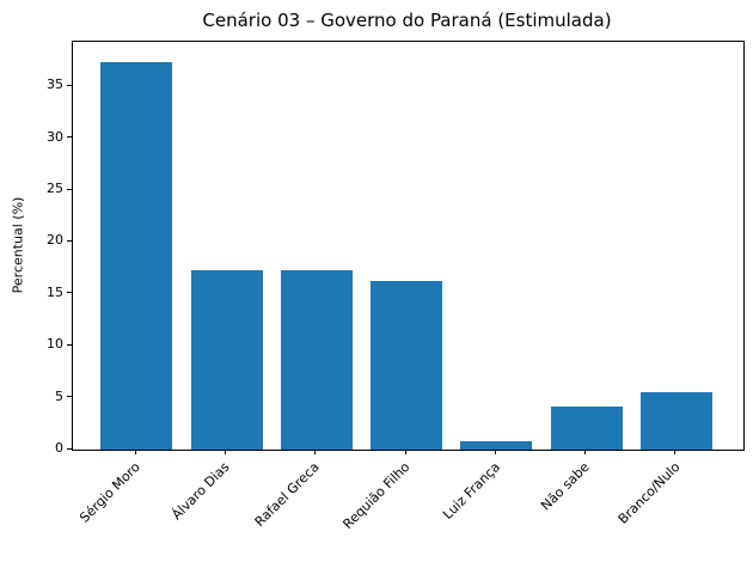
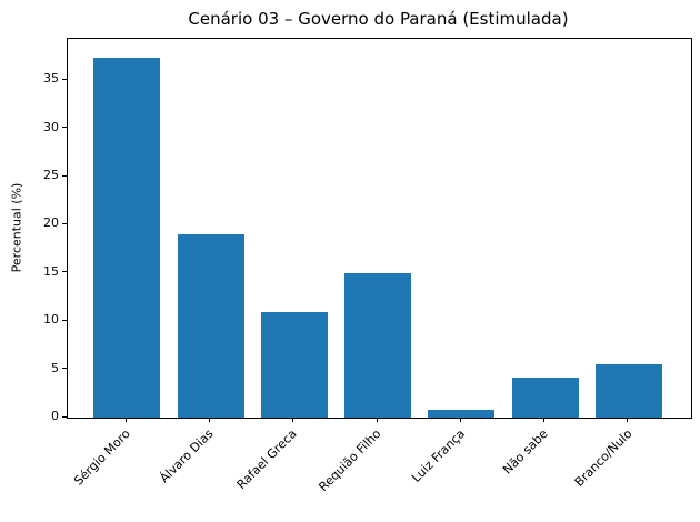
Álvaro Dias: 17 -> 19
Rafael Greca: 17 -> 11
Requião Filho: 16 -> 15
